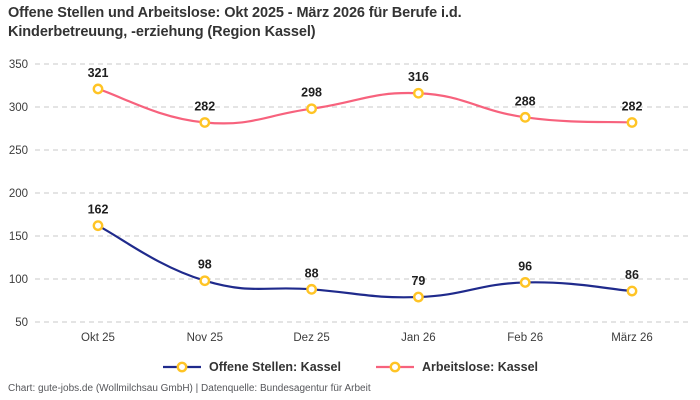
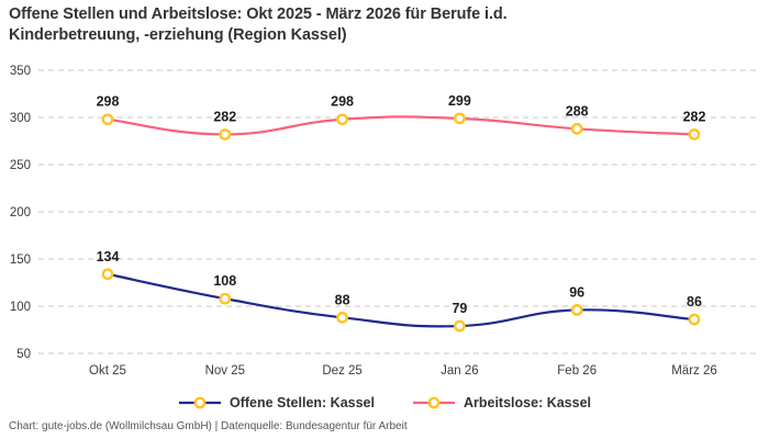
Offene Stellen: Kassel/Okt 25: 162 -> 134
Arbeitslose: Kassel/Okt 25: 321 -> 298
Offene Stellen: Kassel/Nov 25: 98 -> 108
Arbeitslose: Kassel/Jan 26: 316 -> 299
